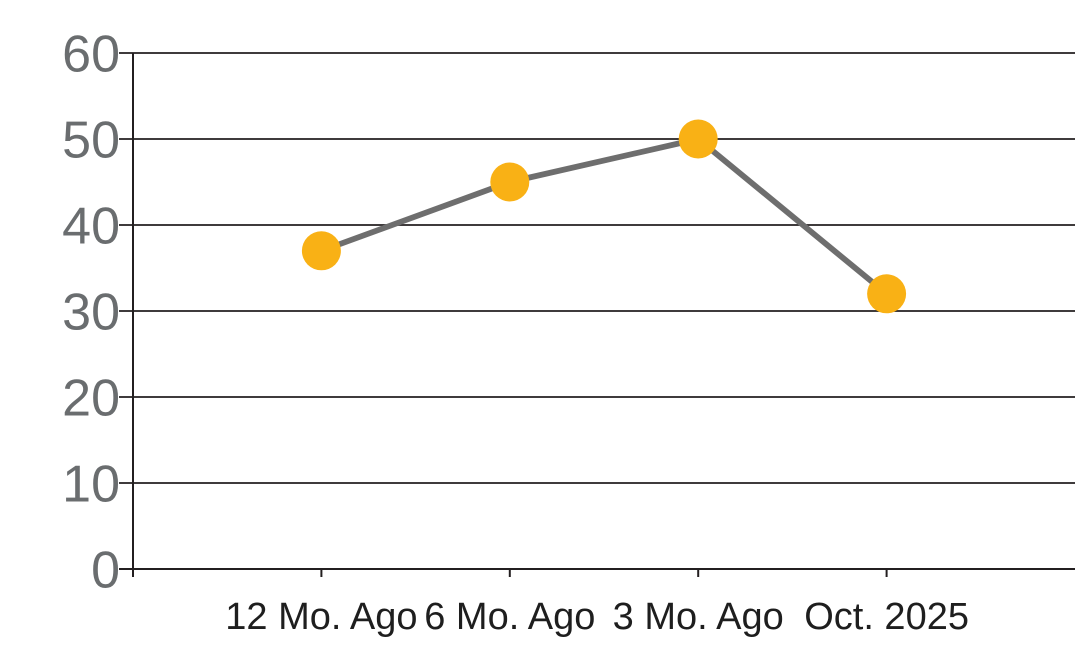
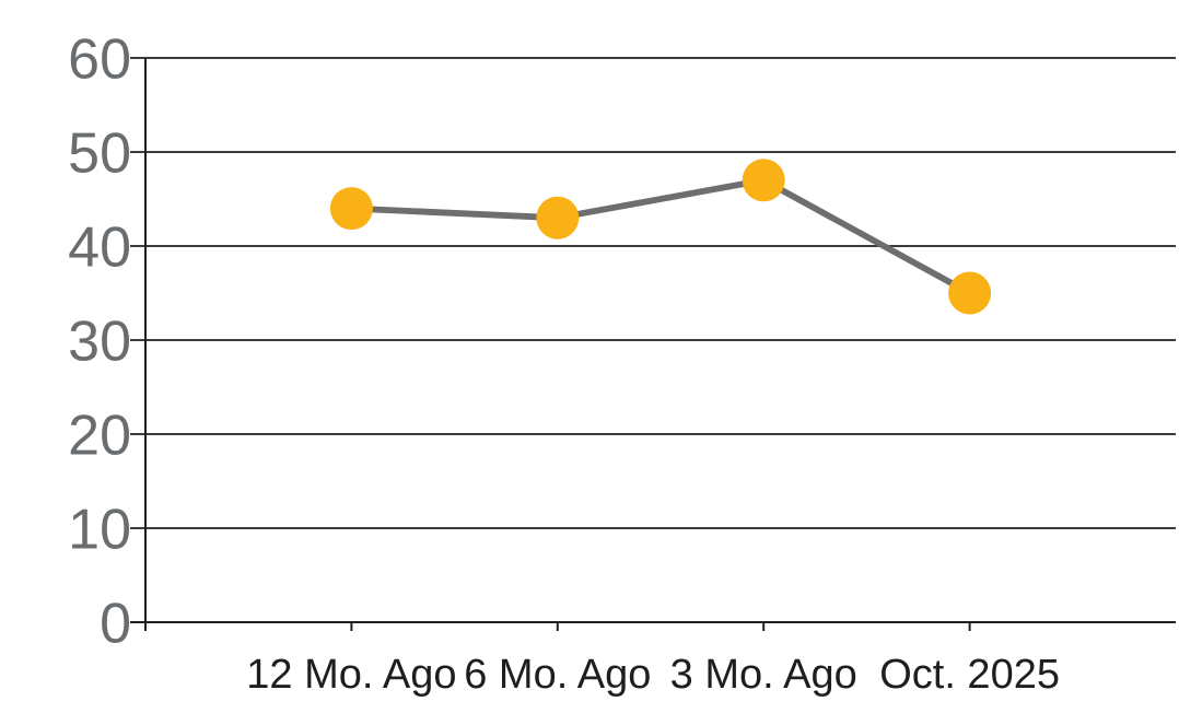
12 Mo. Ago: 37 -> 44
6 Mo. Ago: 45 -> 43
3 Mo. Ago: 50 -> 47
Oct. 2025: 32 -> 35
